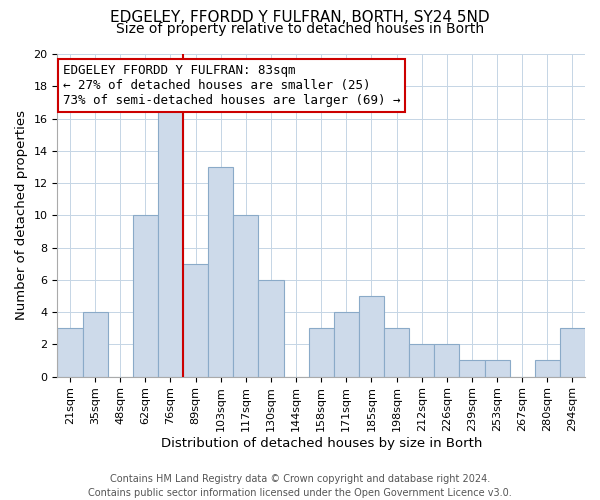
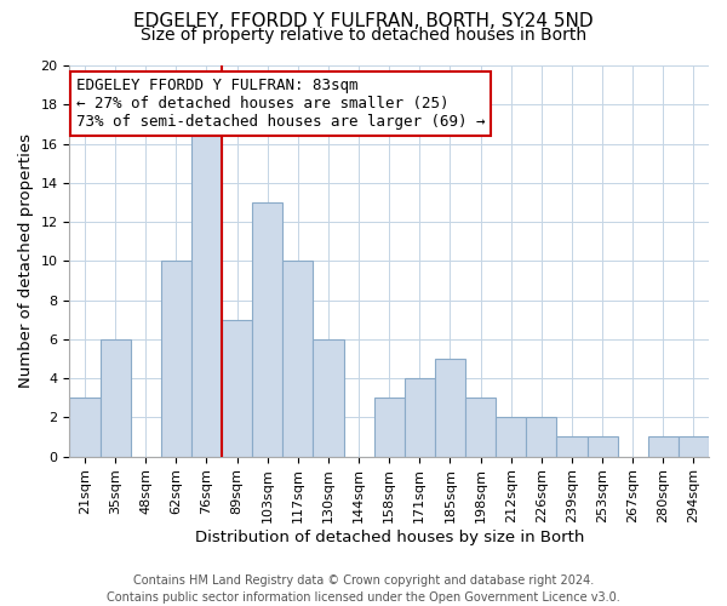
35sqm: 4 -> 6
294sqm: 3 -> 1
